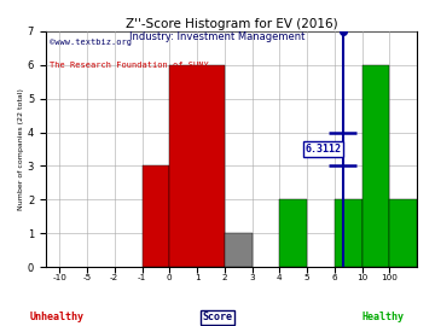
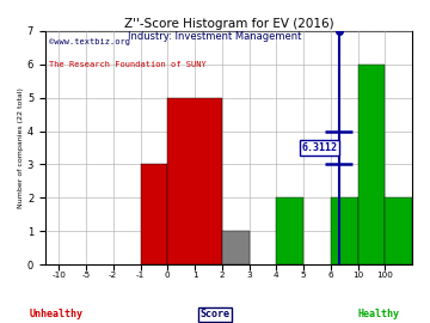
1: 6 -> 5
